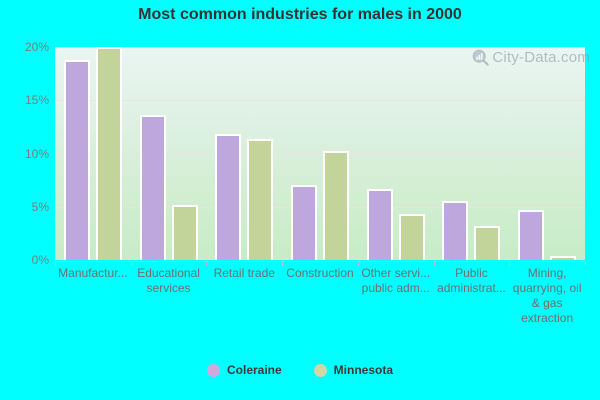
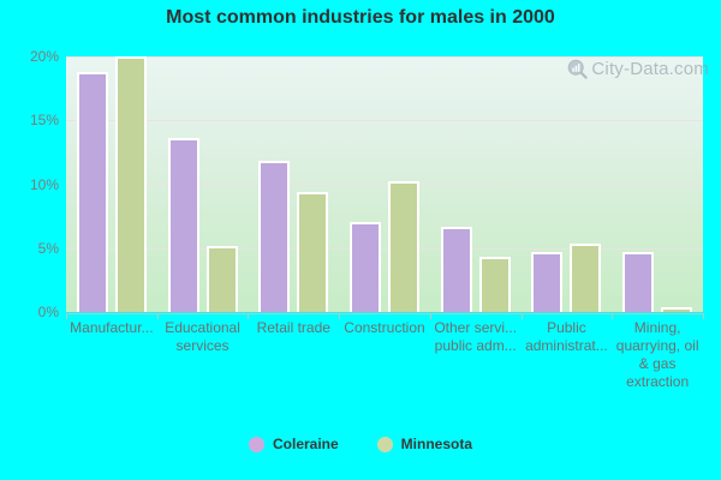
Minnesota/Retail trade: 11.4% -> 9.4%
Coleraine/Public administrat...: 5.5% -> 4.7%
Minnesota/Public administrat...: 3.2% -> 5.4%
